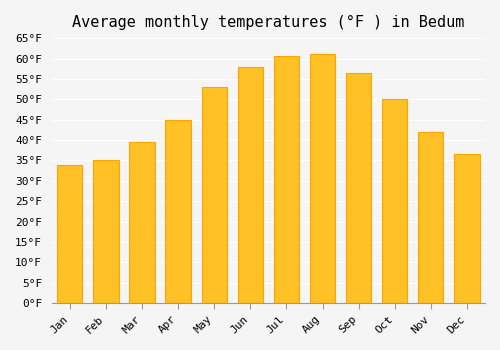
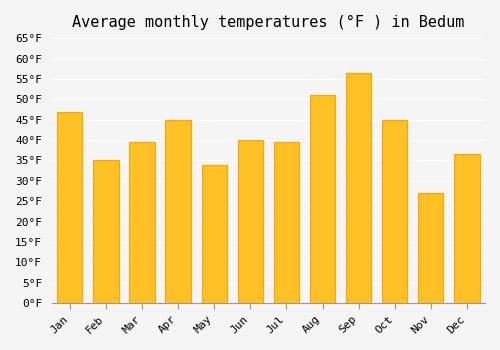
Jan: 34.0°F -> 47.0°F
May: 53.0°F -> 34.0°F
Jun: 58.0°F -> 40.0°F
Jul: 60.5°F -> 39.5°F
Aug: 61.0°F -> 51.0°F
Oct: 50.0°F -> 45.0°F
Nov: 42.0°F -> 27.0°F
